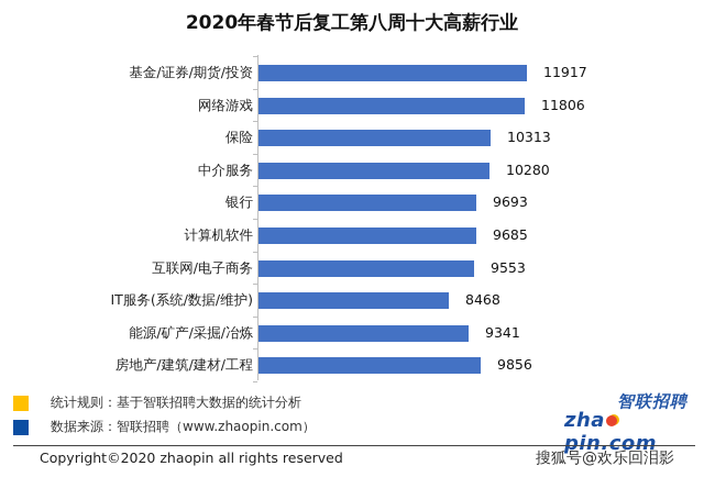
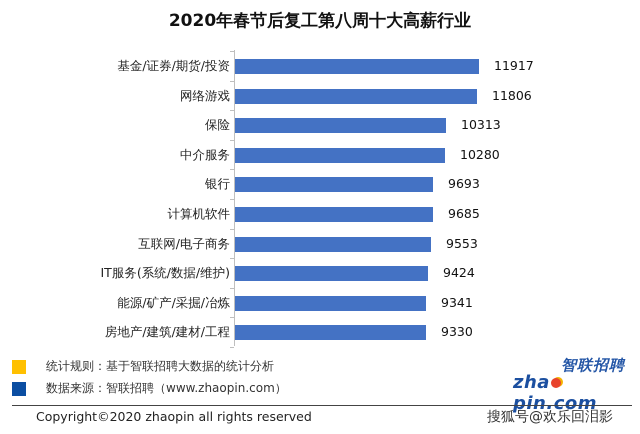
IT服务(系统/数据/维护): 8468 -> 9424
房地产/建筑/建材/工程: 9856 -> 9330
